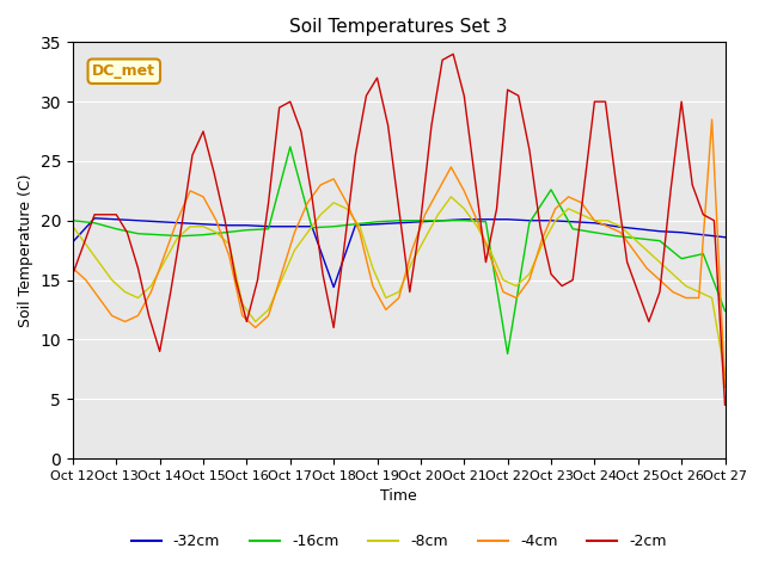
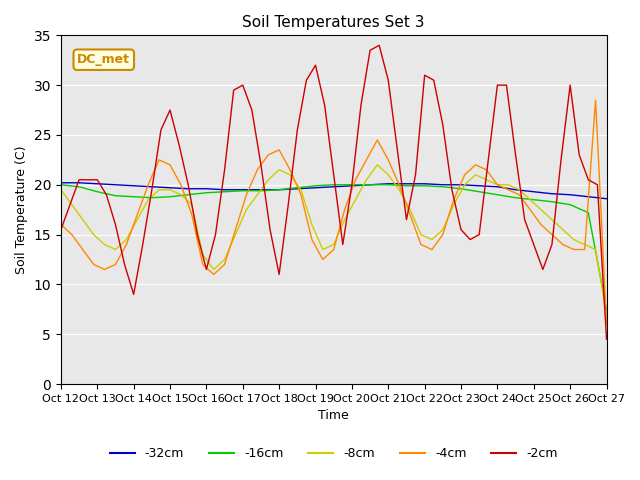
-32cm/Oct 12: 18.2 -> 20.2
-16cm/Oct 17: 26.2 -> 19.4
-32cm/Oct 18: 14.4 -> 19.5
-16cm/Oct 22: 8.8 -> 19.9
-16cm/Oct 23: 22.6 -> 19.6
-16cm/Oct 26: 16.8 -> 18.0
-16cm/Oct 27: 12.4 -> 7.5
